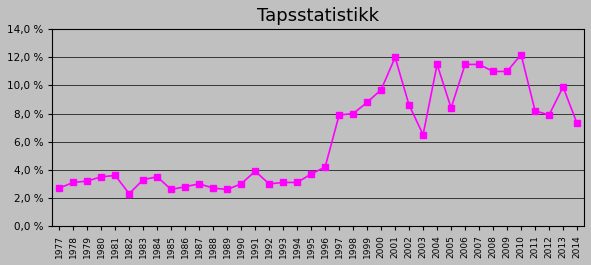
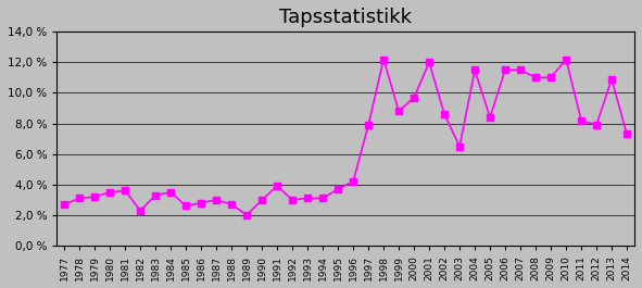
1989: 2,6 % -> 2,0 %
1998: 8,0 % -> 12,2 %
2013: 9,9 % -> 10,9 %
